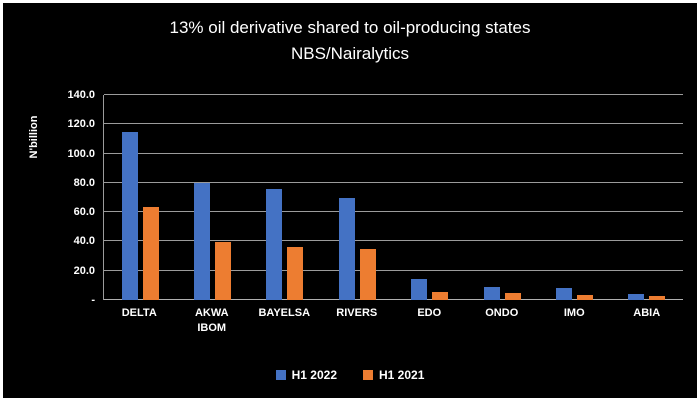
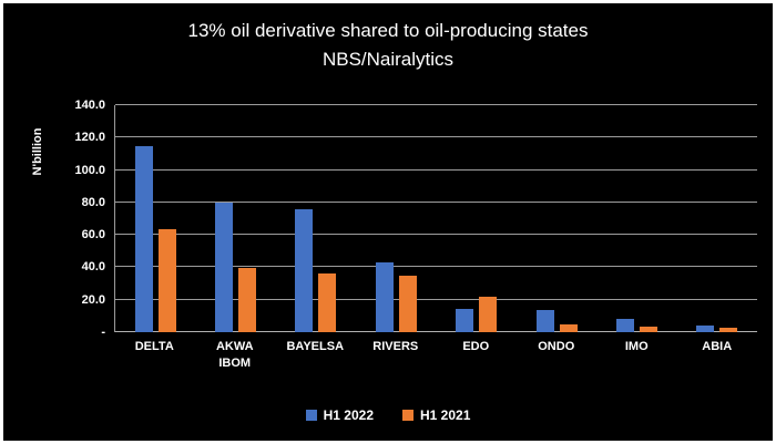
H1 2022/RIVERS: 70 -> 43
H1 2021/EDO: 6 -> 22
H1 2022/ONDO: 9 -> 14
